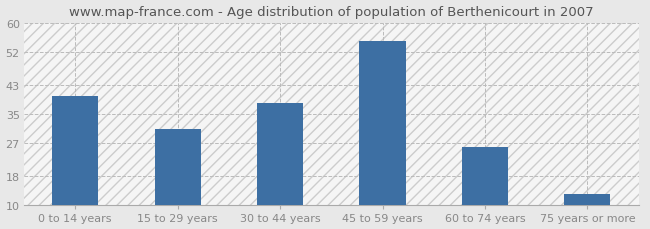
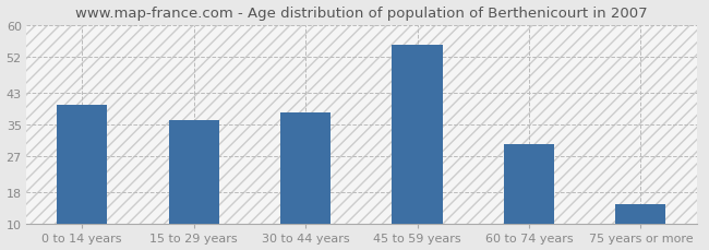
15 to 29 years: 31 -> 36
60 to 74 years: 26 -> 30
75 years or more: 13 -> 15
